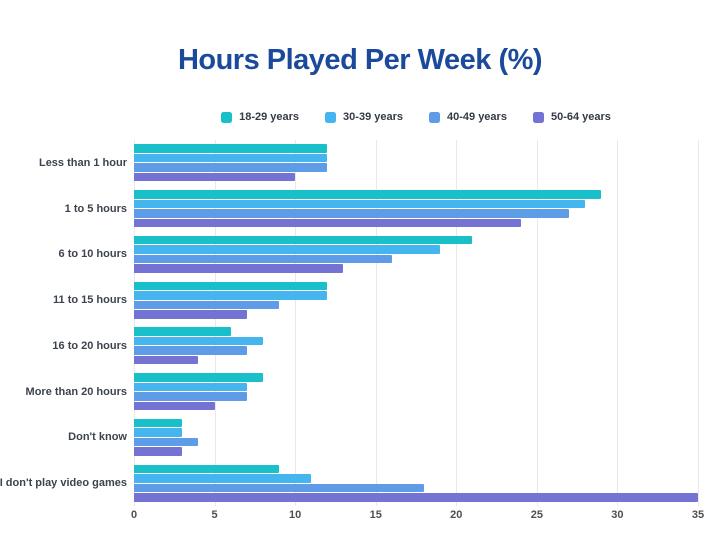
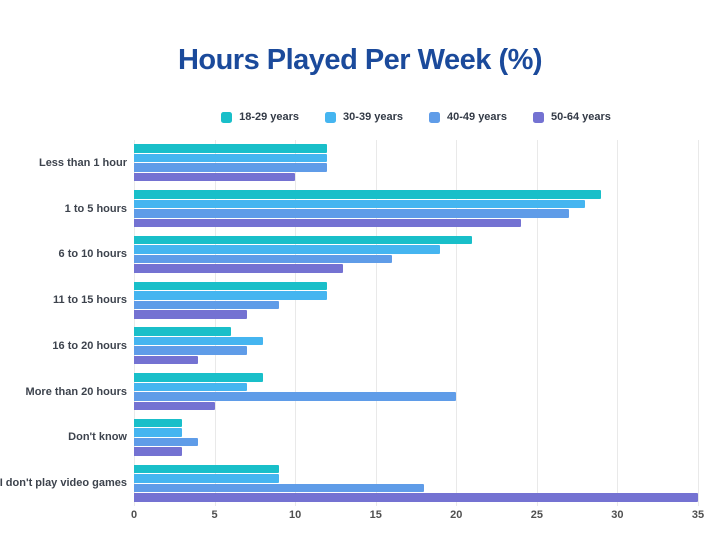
40-49 years/More than 20 hours: 7 -> 20
30-39 years/I don't play video games: 11 -> 9
